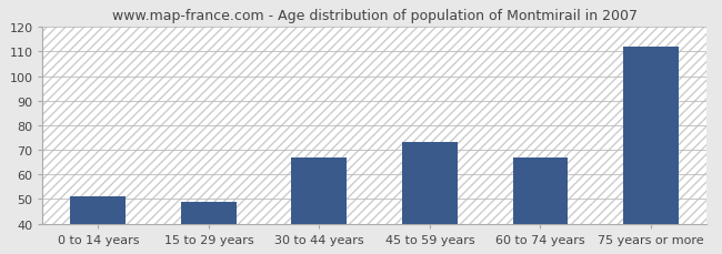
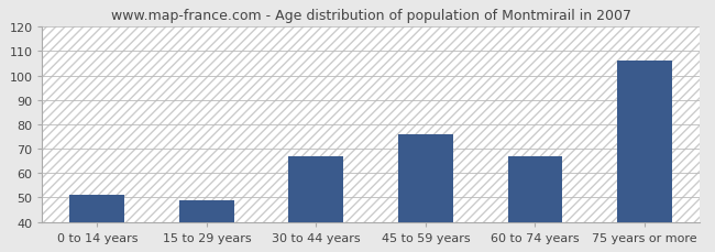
45 to 59 years: 73 -> 76
75 years or more: 112 -> 106
